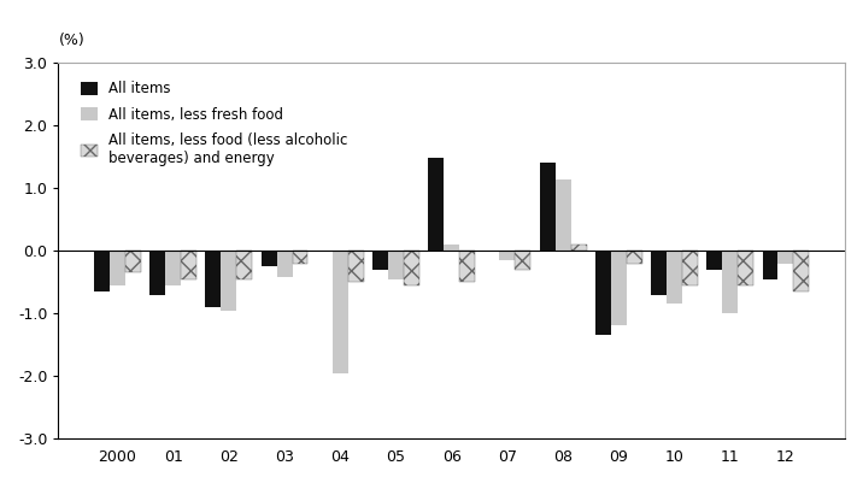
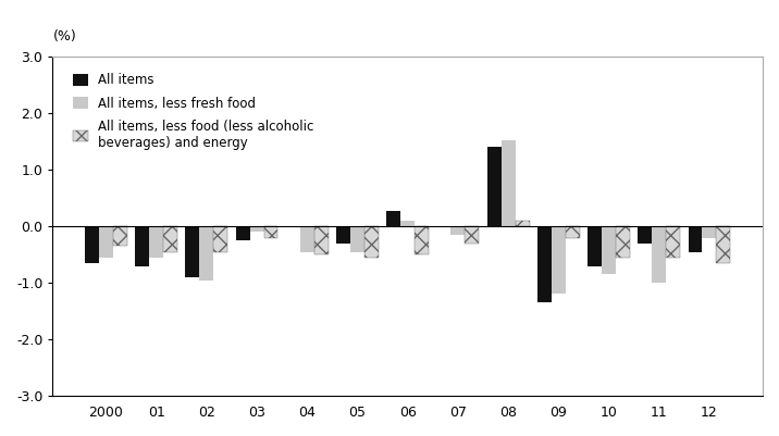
All items, less fresh food/03: -0.42 -> -0.10
All items, less fresh food/04: -1.96 -> -0.45
All items/06: 1.48 -> 0.28
All items, less fresh food/08: 1.14 -> 1.52
